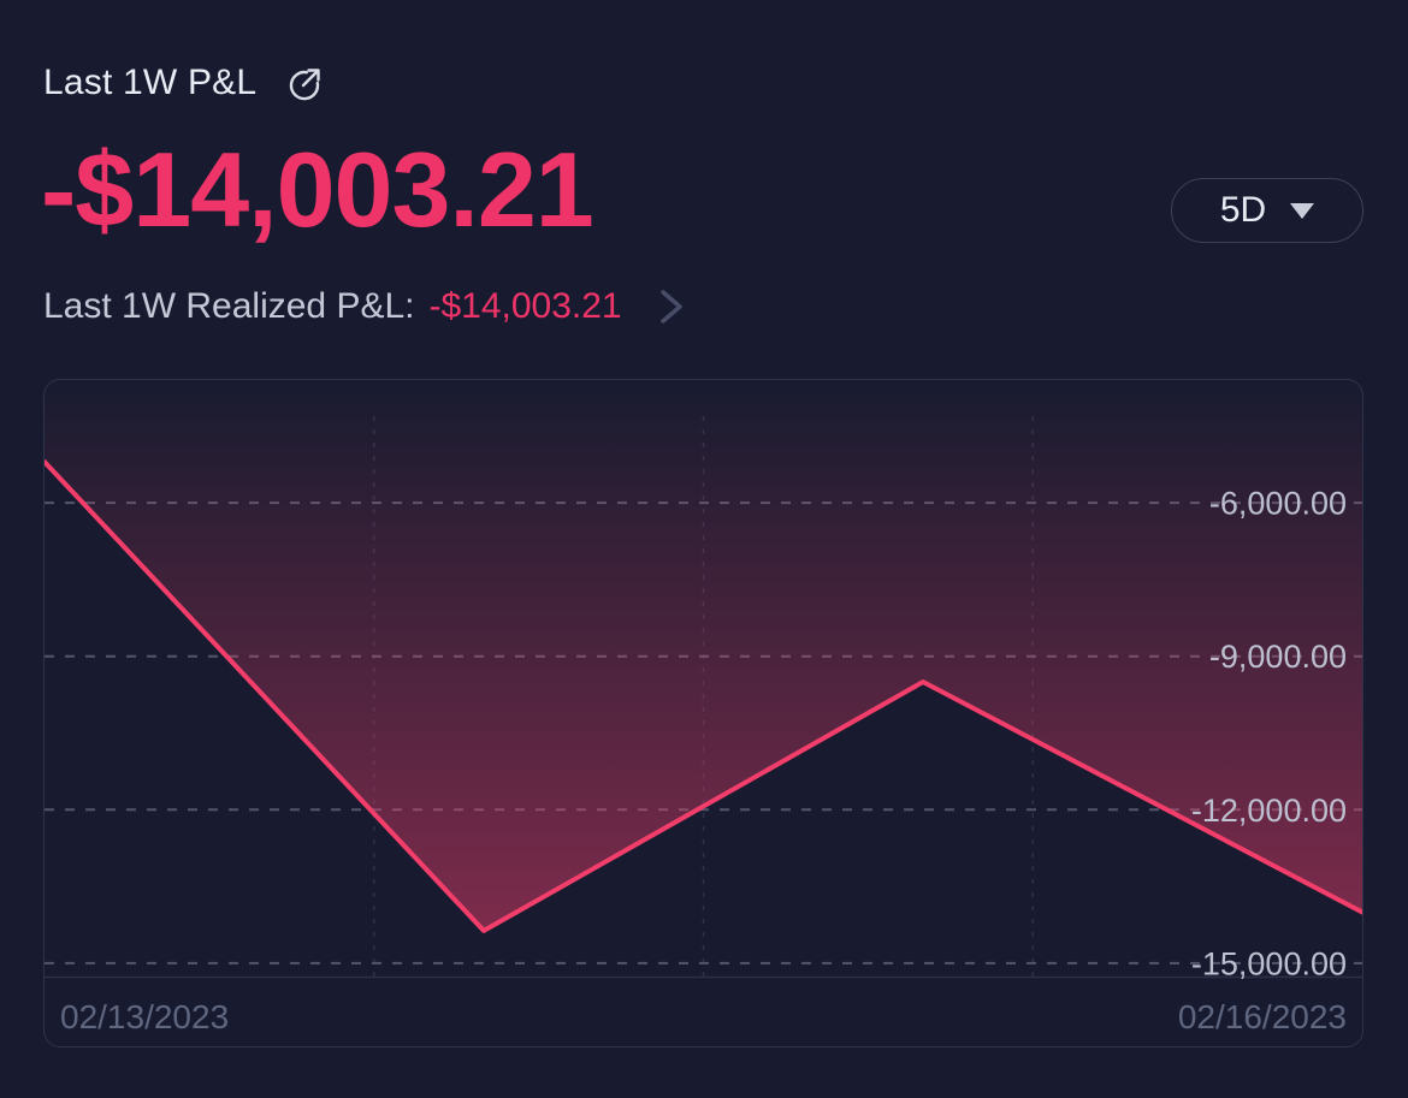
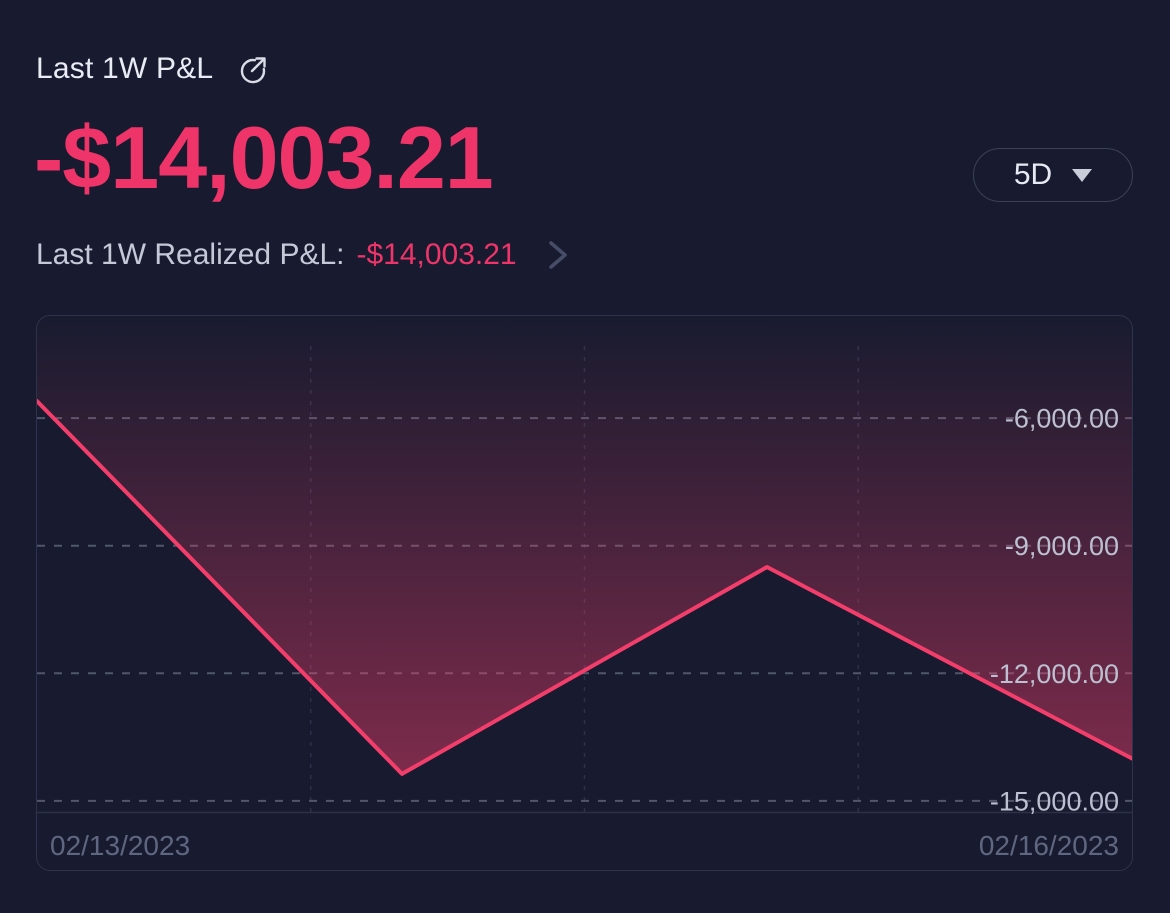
02/13/2023: -5200 -> -5600
